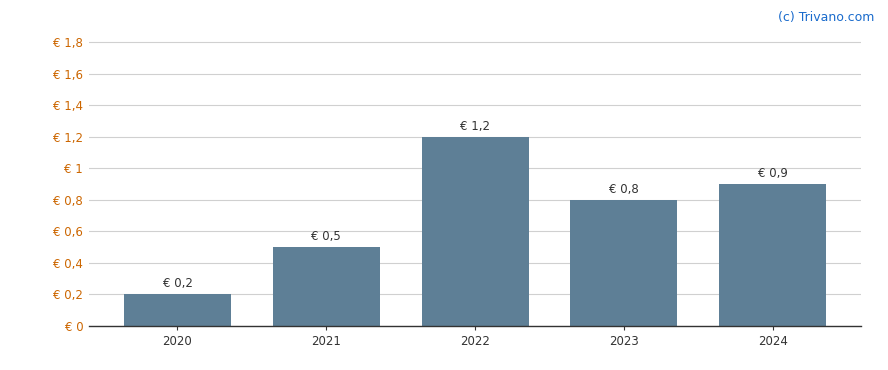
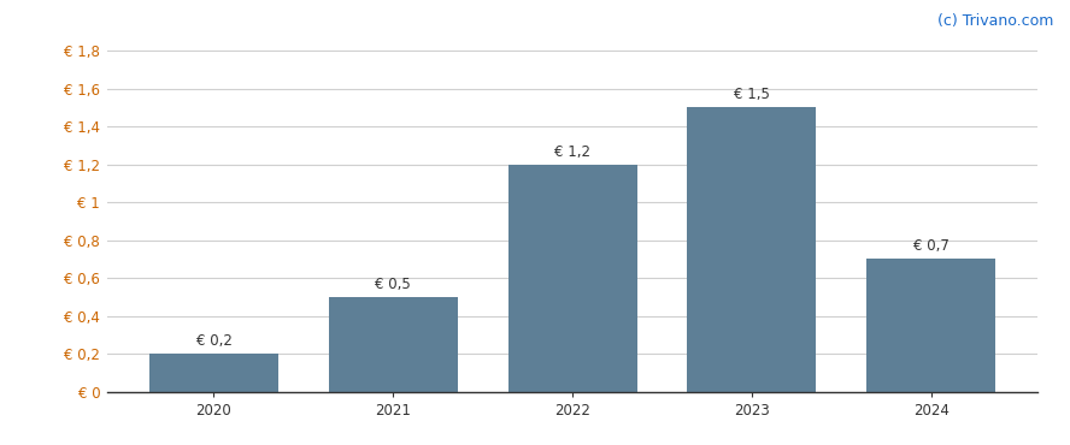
2023: 0,8 -> 1,5
2024: 0,9 -> 0,7
